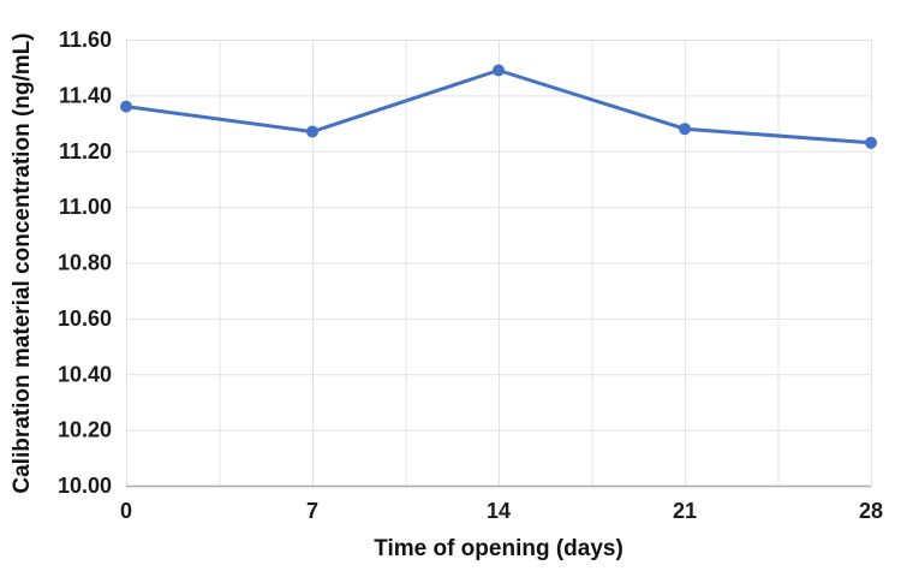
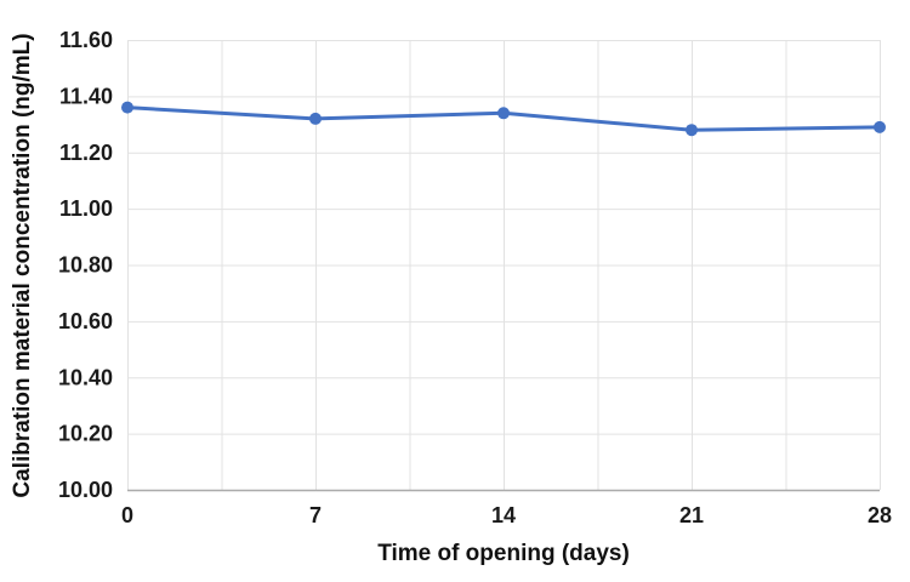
7: 11.27 -> 11.32
14: 11.49 -> 11.34
28: 11.23 -> 11.29
